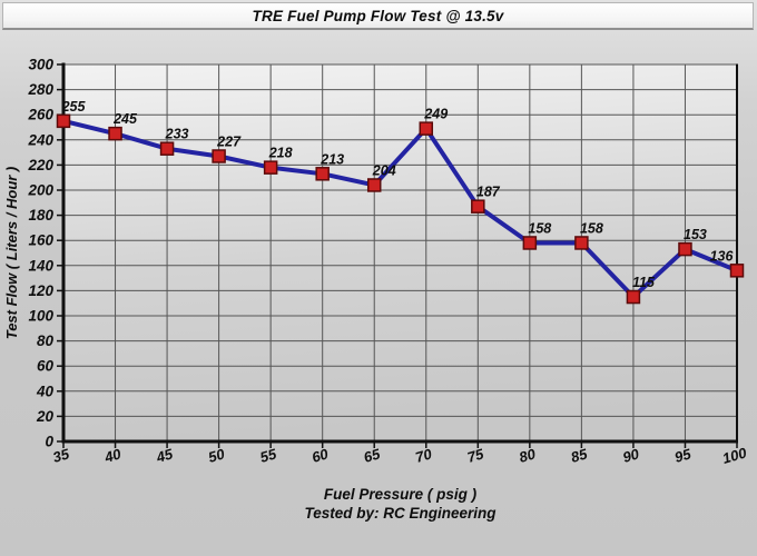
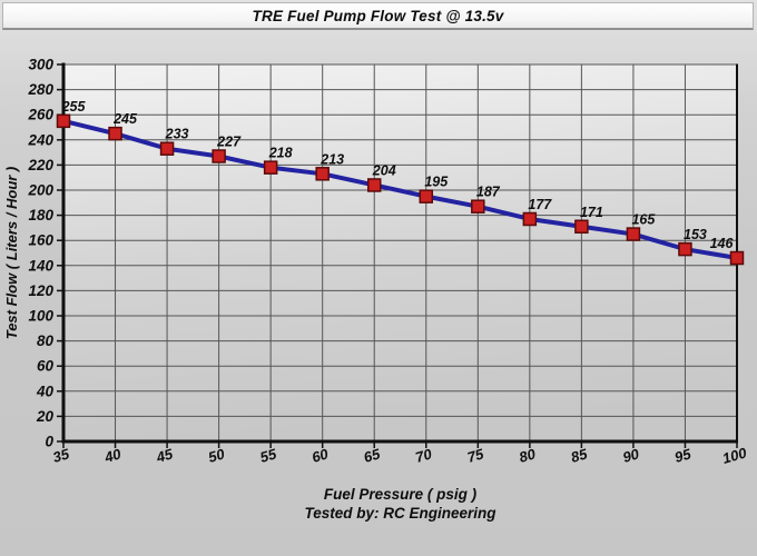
70: 249 -> 195
80: 158 -> 177
85: 158 -> 171
90: 115 -> 165
100: 136 -> 146
